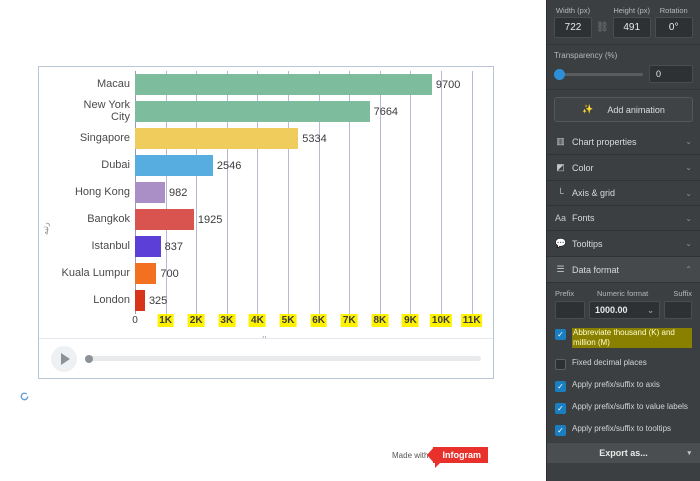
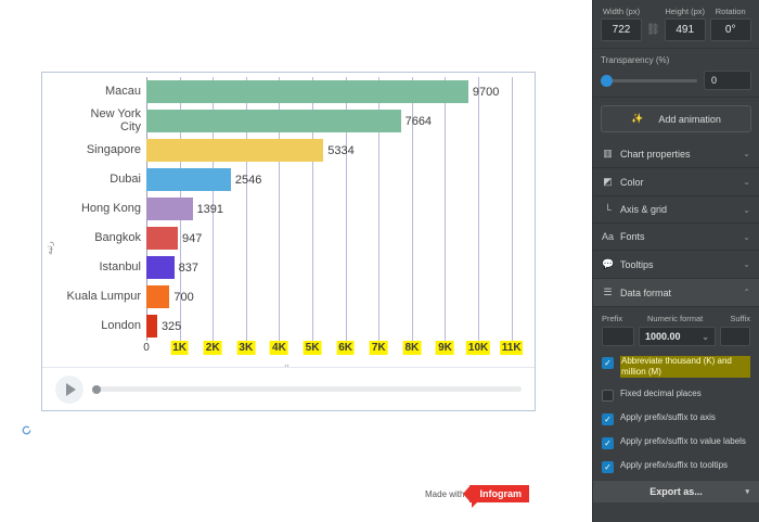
Hong Kong: 982 -> 1391
Bangkok: 1925 -> 947
